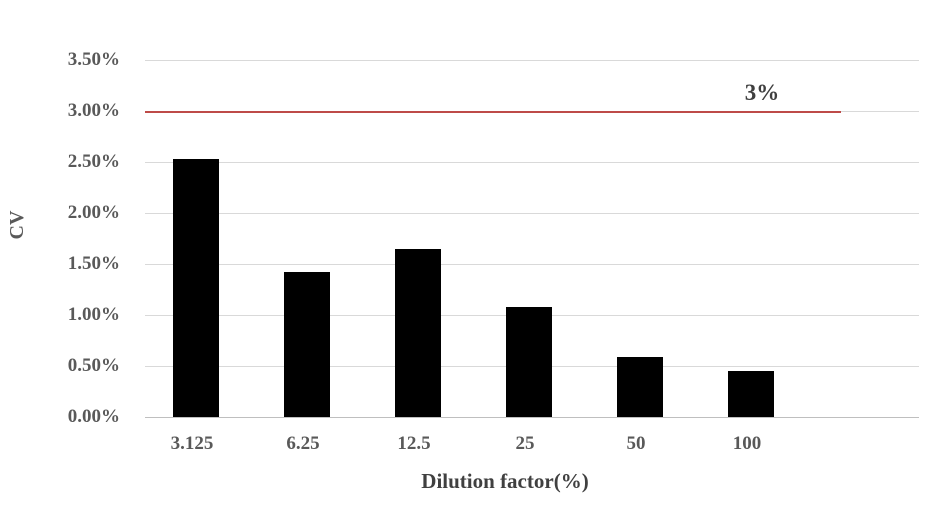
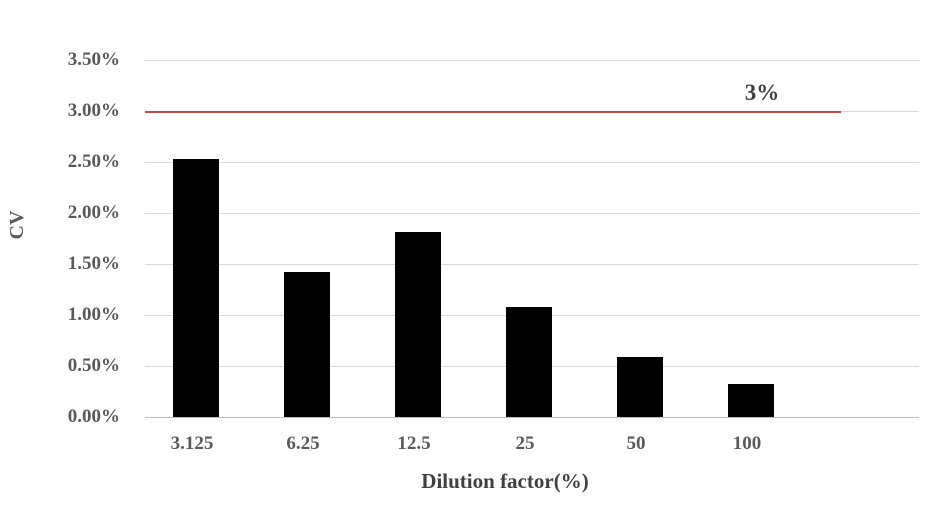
12.5: 1.65% -> 1.81%
100: 0.45% -> 0.32%
